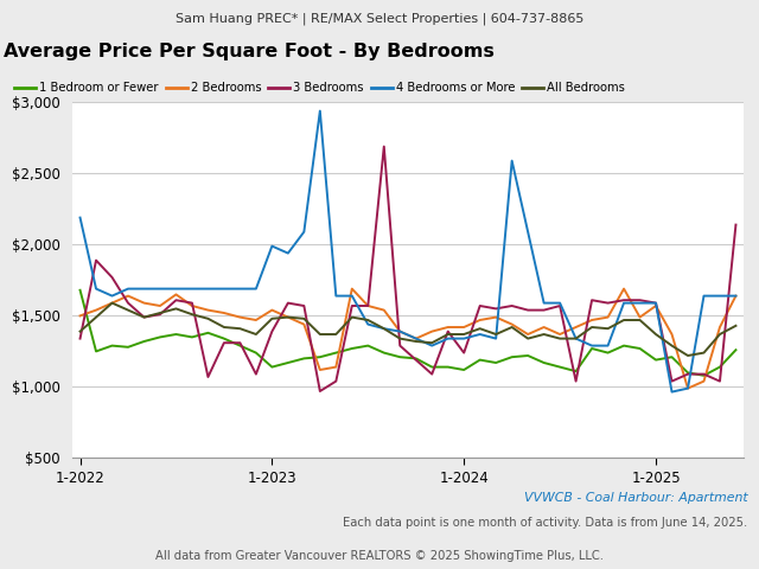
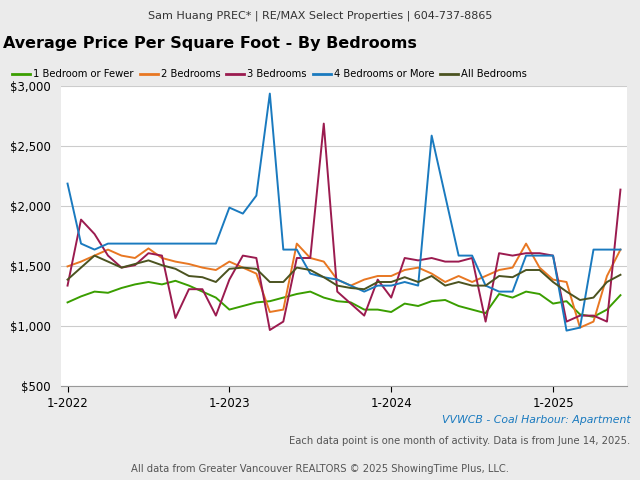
1 Bedroom or Fewer/1-2022: $1,680 -> $1,200
2 Bedrooms/1-2025: $1,570 -> $1,390
